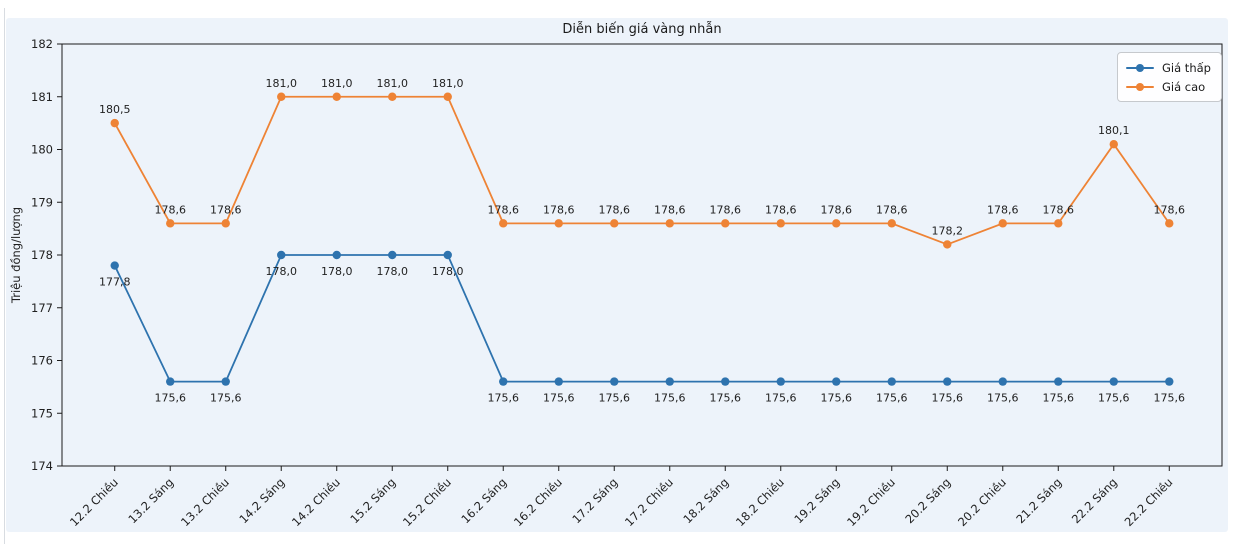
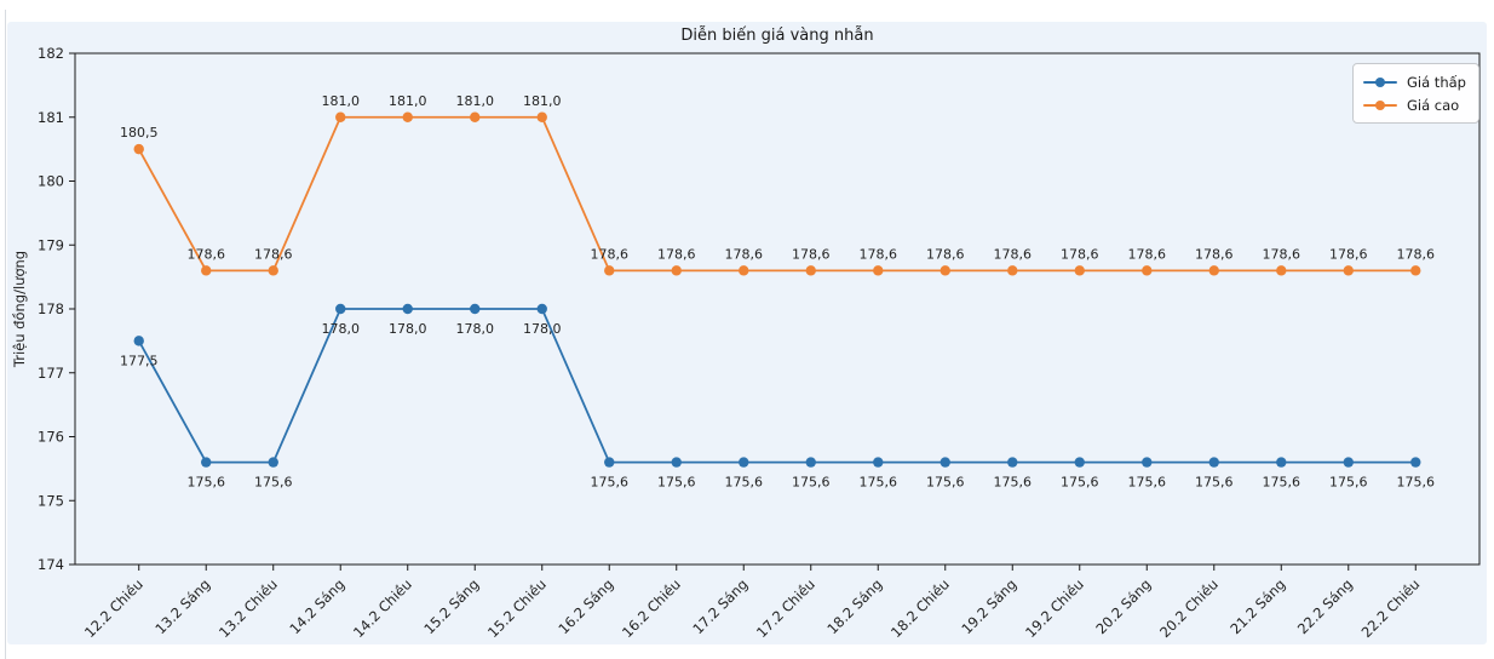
Giá thấp/12.2 Chiều: 177,8 -> 177,5
Giá cao/20.2 Sáng: 178,2 -> 178,6
Giá cao/22.2 Sáng: 180,1 -> 178,6
